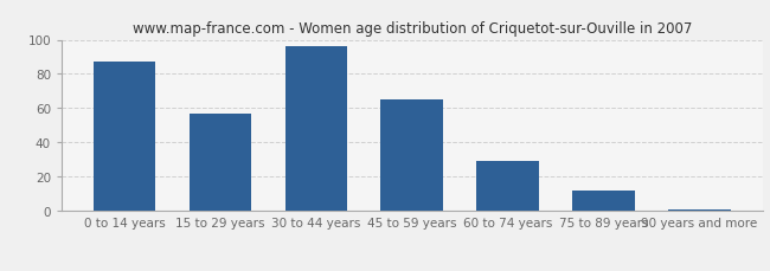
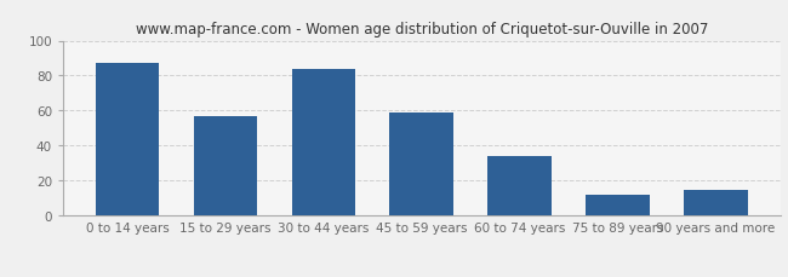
30 to 44 years: 96 -> 84
45 to 59 years: 65 -> 59
60 to 74 years: 29 -> 34
90 years and more: 1 -> 15
